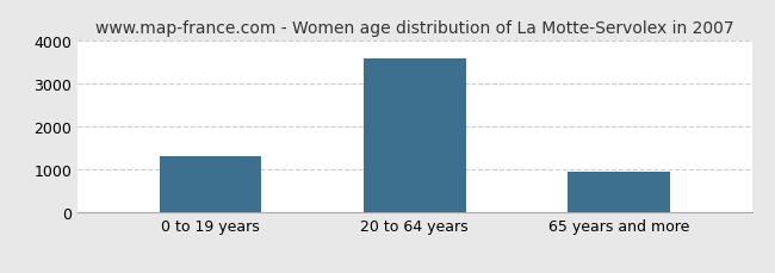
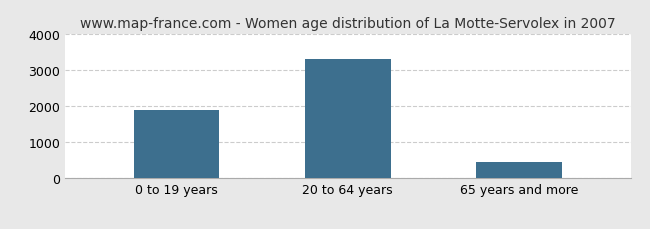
0 to 19 years: 1320 -> 1900
20 to 64 years: 3580 -> 3300
65 years and more: 960 -> 450
